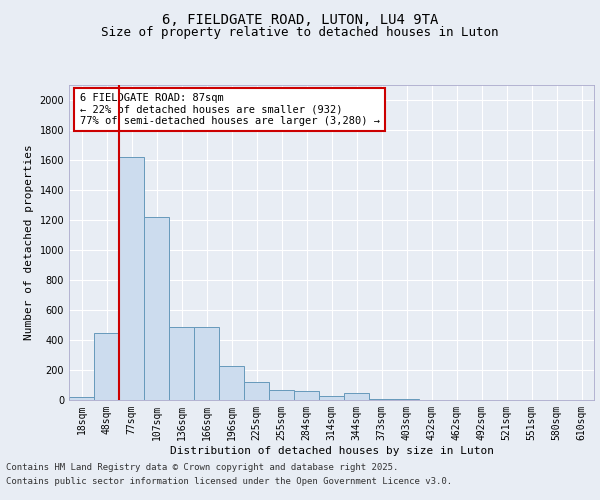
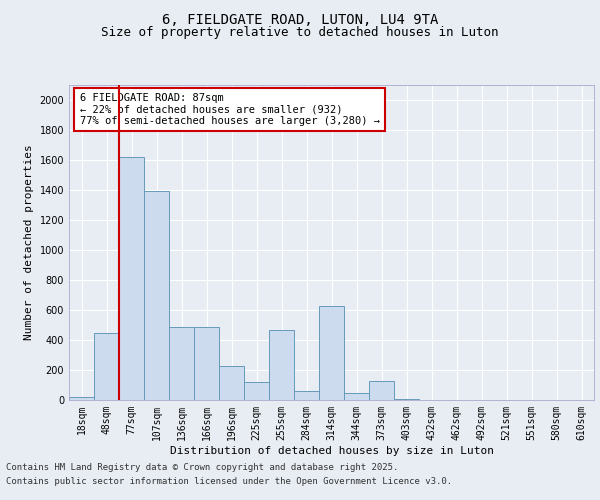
107sqm: 1220 -> 1390
255sqm: 70 -> 470
314sqm: 30 -> 630
373sqm: 10 -> 130
